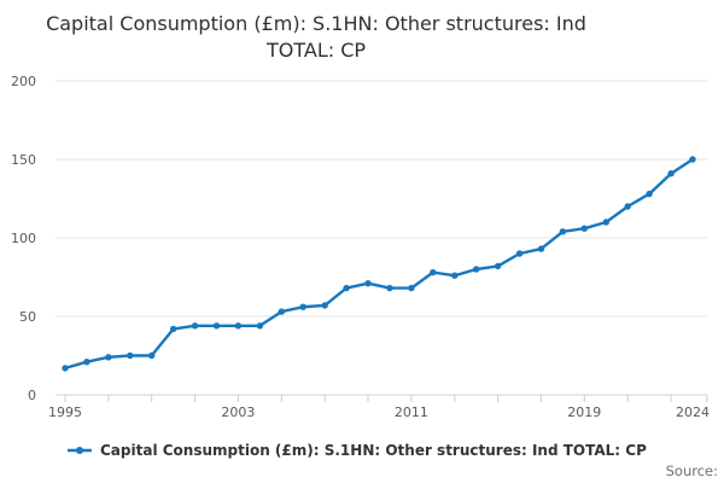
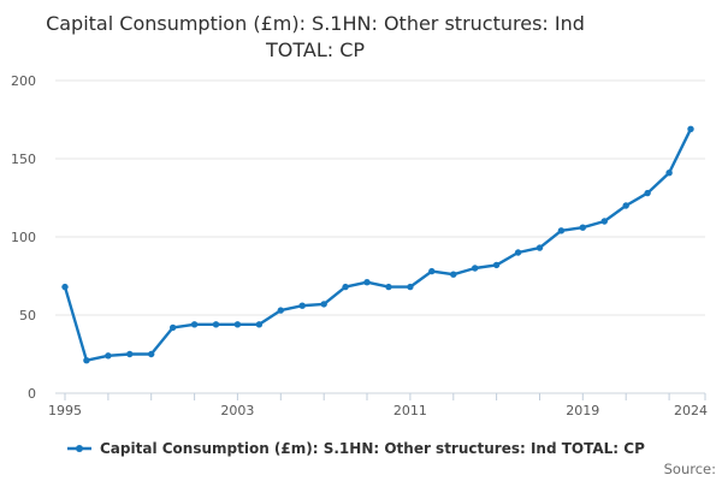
1995: 17 -> 68
2024: 150 -> 169
